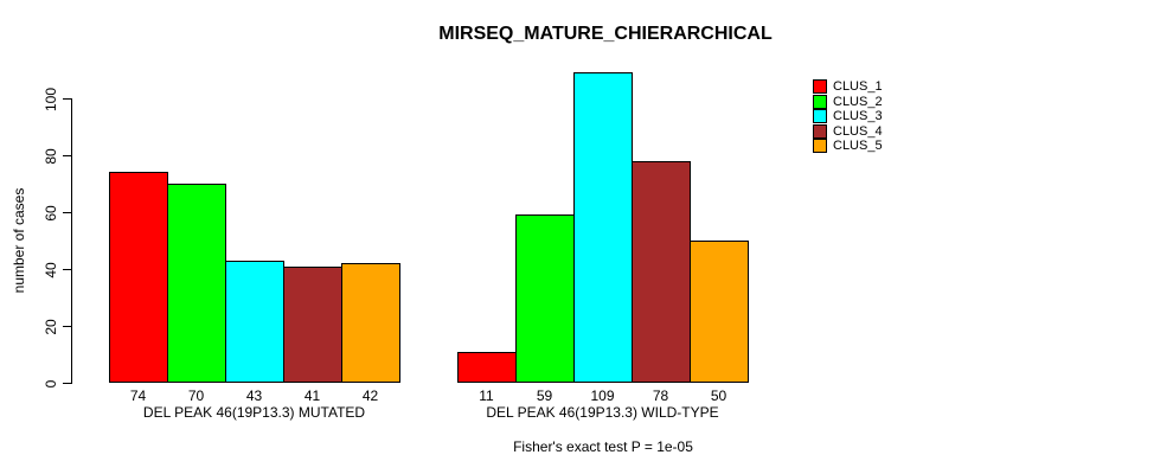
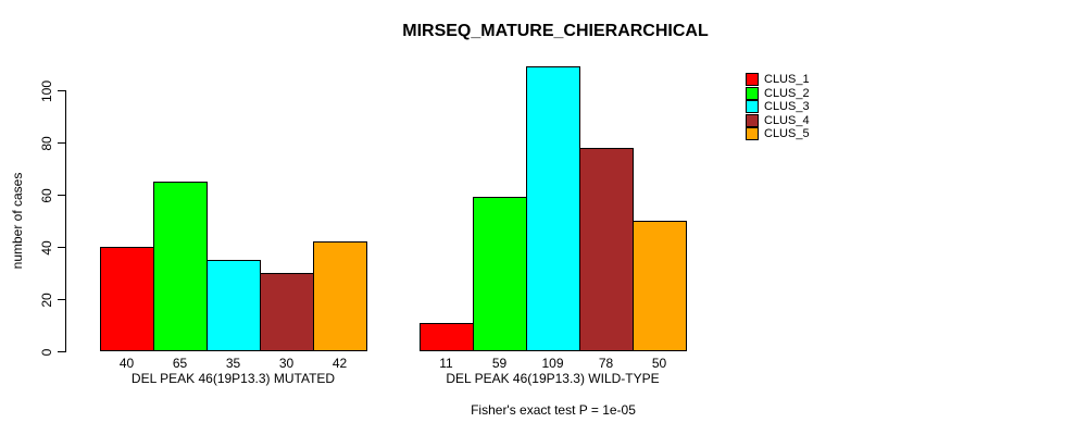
CLUS_1/DEL PEAK 46(19P13.3) MUTATED: 74 -> 40
CLUS_2/DEL PEAK 46(19P13.3) MUTATED: 70 -> 65
CLUS_3/DEL PEAK 46(19P13.3) MUTATED: 43 -> 35
CLUS_4/DEL PEAK 46(19P13.3) MUTATED: 41 -> 30
